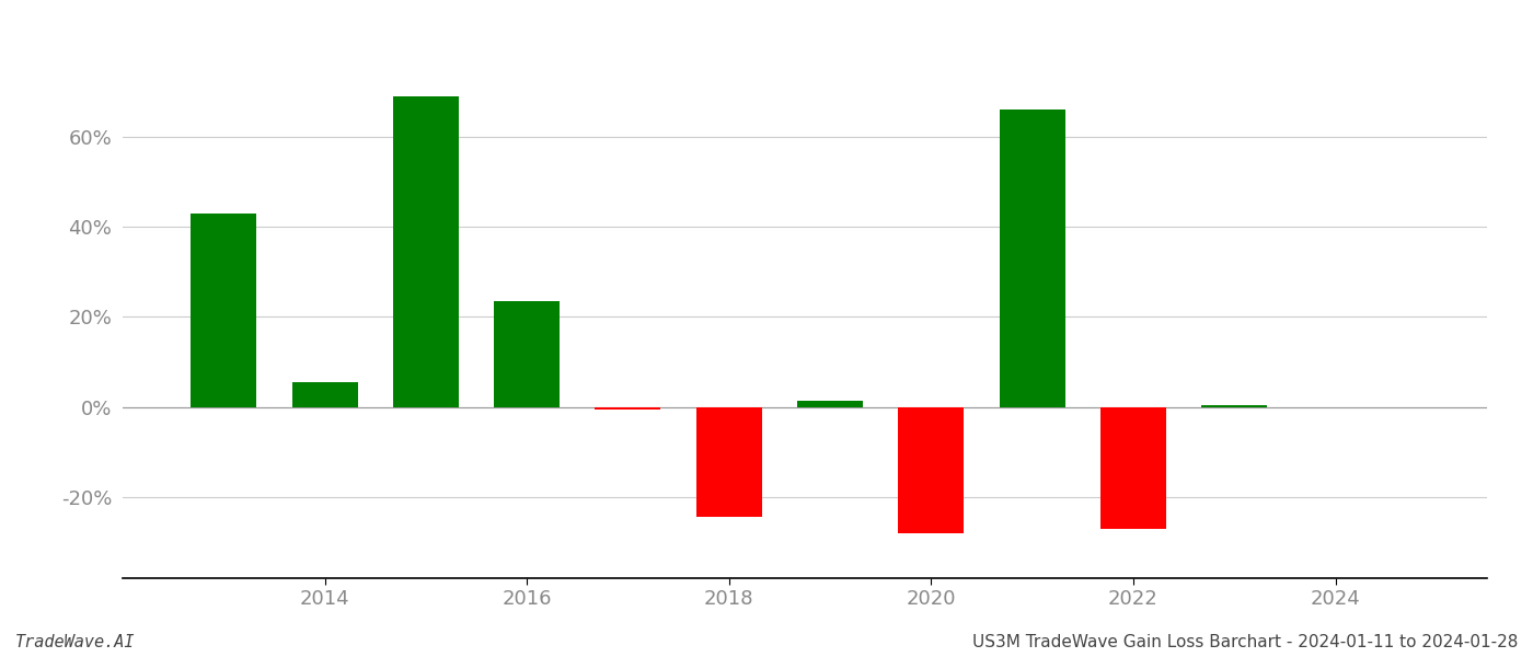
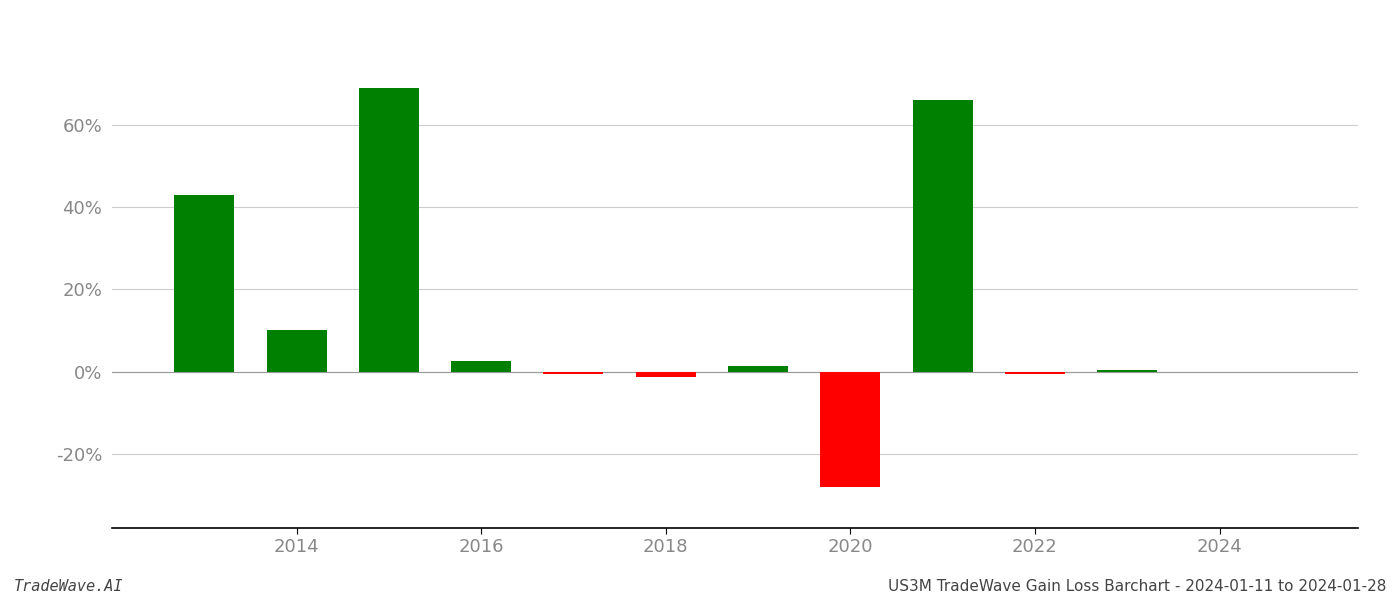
2014: 5.5% -> 10.0%
2016: 23.5% -> 2.5%
2018: -24.5% -> -1.2%
2022: -27.0% -> -0.5%
